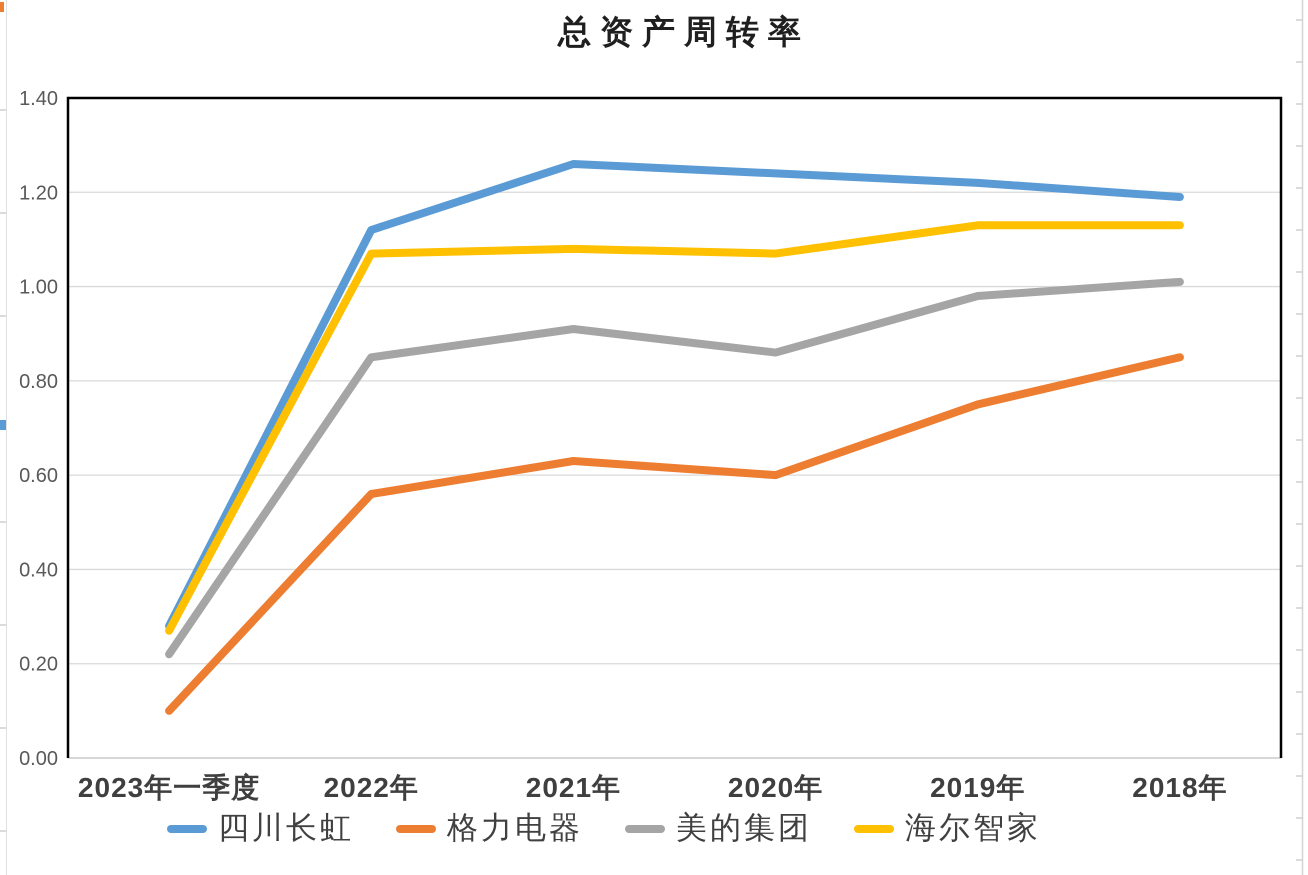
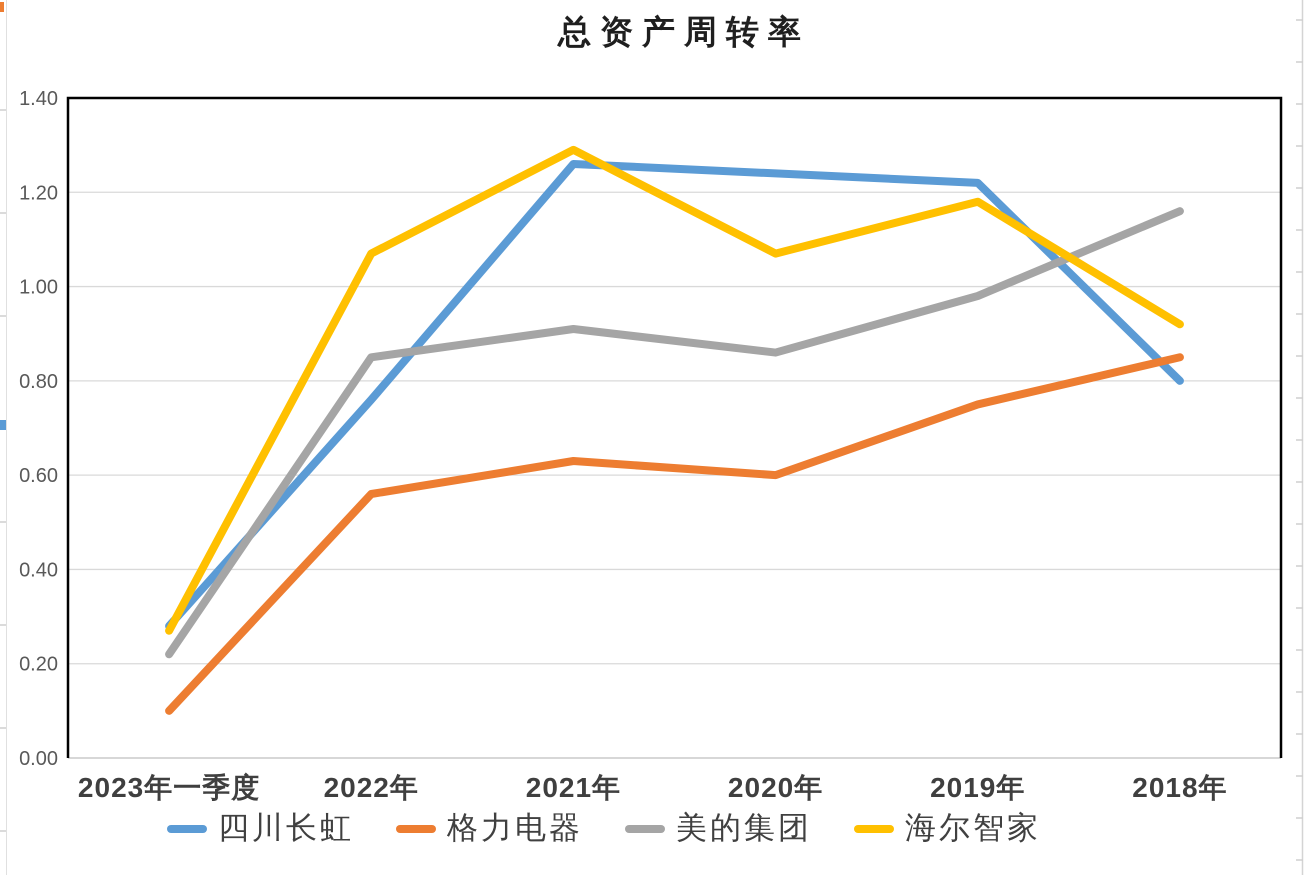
四川长虹/2022年: 1.12 -> 0.76
海尔智家/2021年: 1.08 -> 1.29
海尔智家/2019年: 1.13 -> 1.18
四川长虹/2018年: 1.19 -> 0.80
美的集团/2018年: 1.01 -> 1.16
海尔智家/2018年: 1.13 -> 0.92
